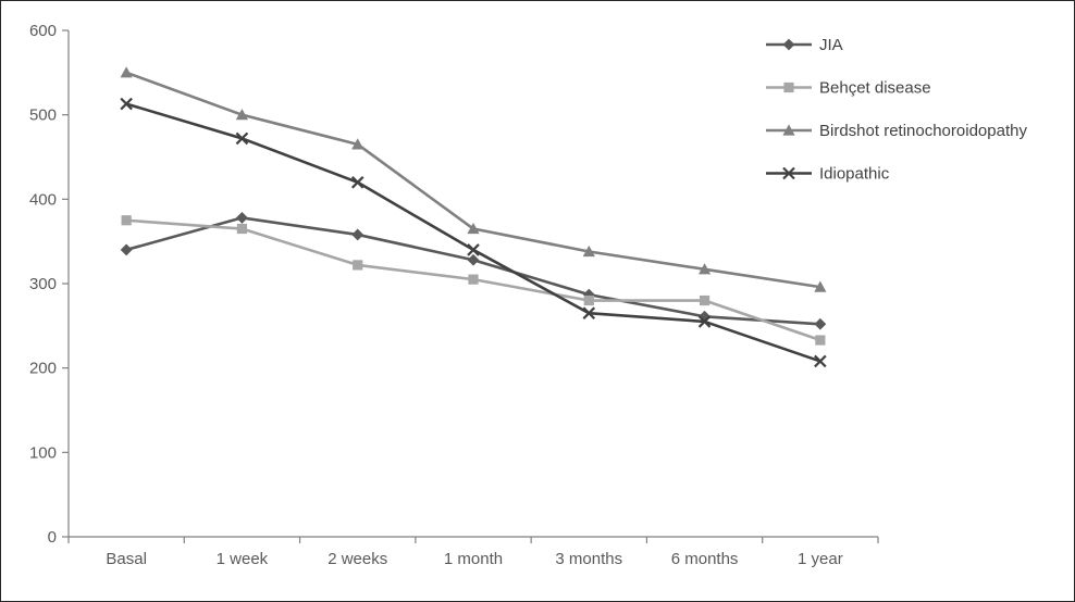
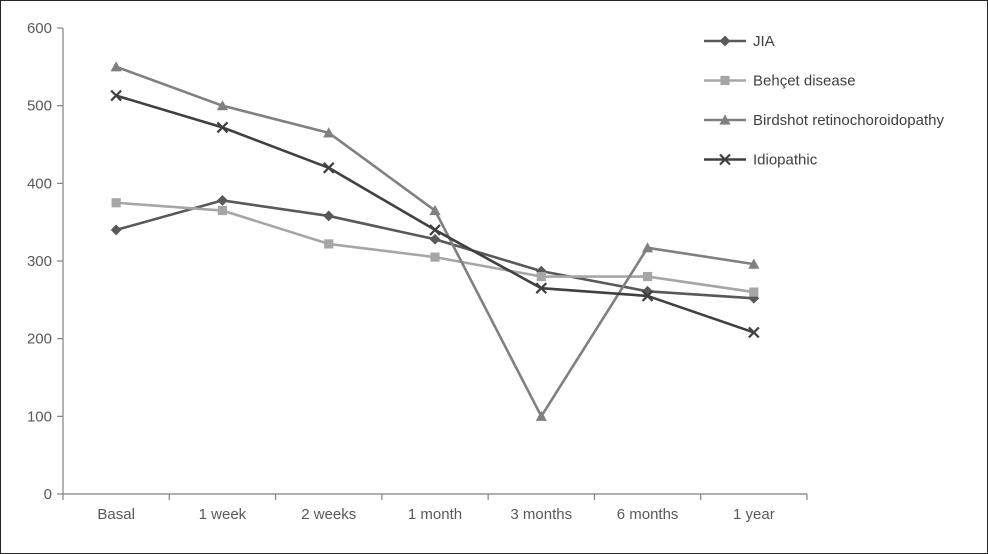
Birdshot retinochoroidopathy/3 months: 340 -> 100
Behçet disease/1 year: 230 -> 260
